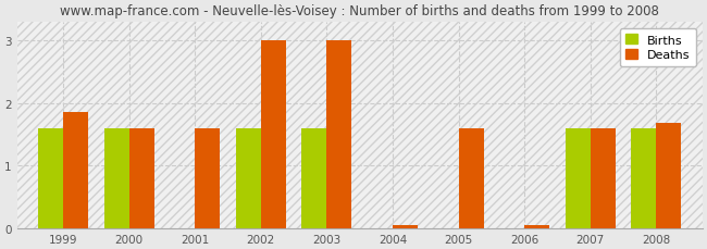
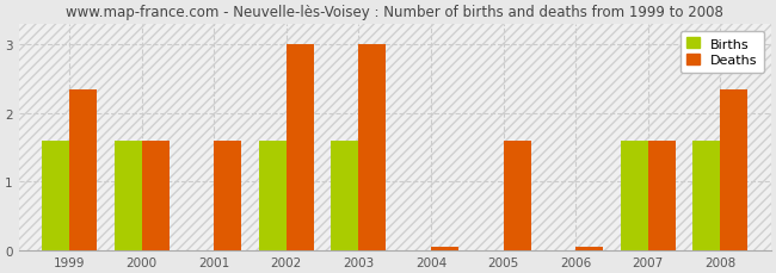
Deaths/1999: 1.86 -> 2.35
Deaths/2008: 1.68 -> 2.35
